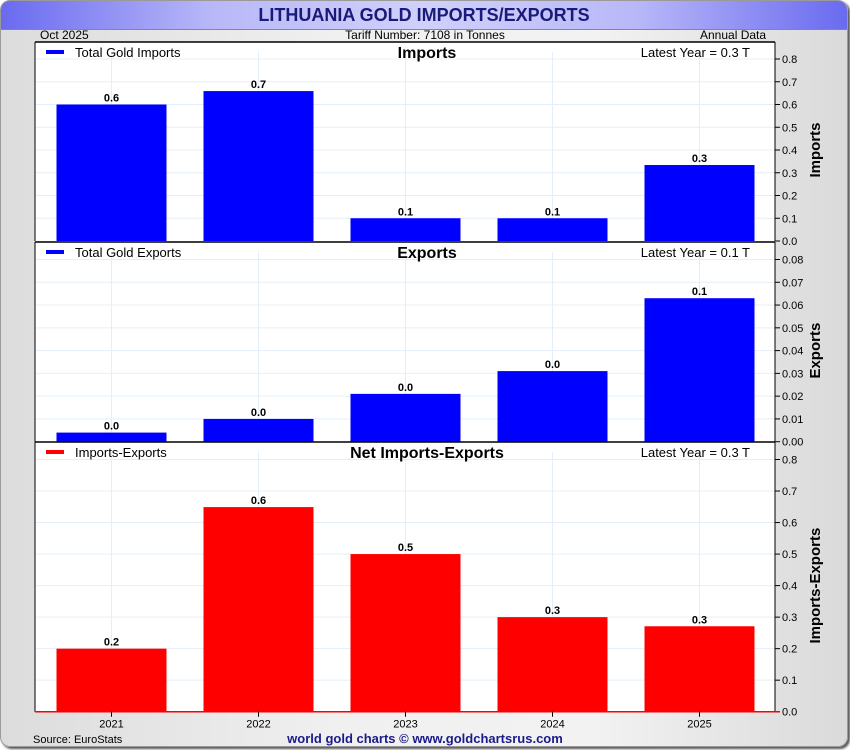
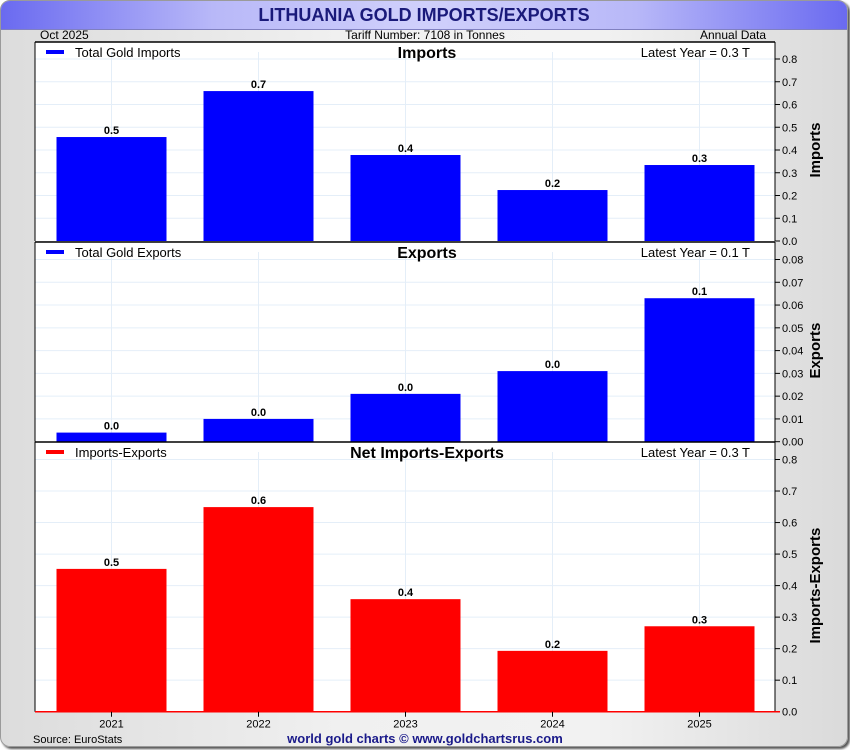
Imports/2021: 0.6 -> 0.5
Imports/2023: 0.1 -> 0.4
Imports/2024: 0.1 -> 0.2
Net Imports-Exports/2021: 0.2 -> 0.5
Net Imports-Exports/2023: 0.5 -> 0.4
Net Imports-Exports/2024: 0.3 -> 0.2
